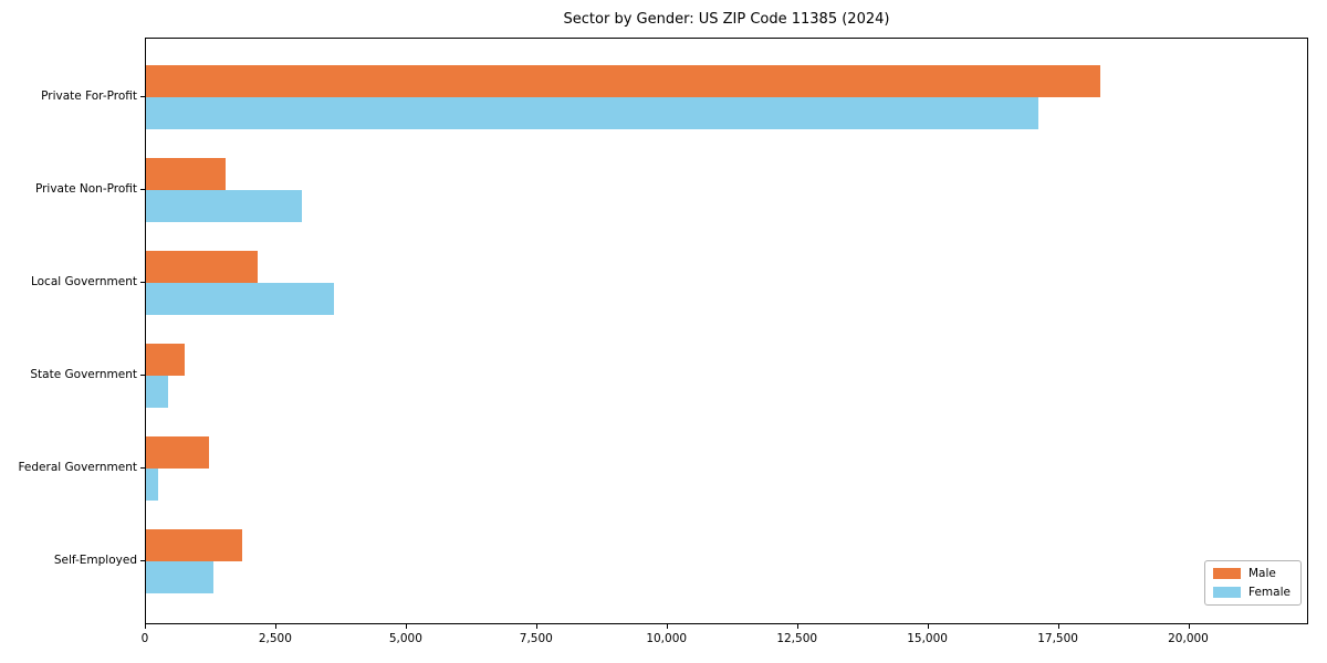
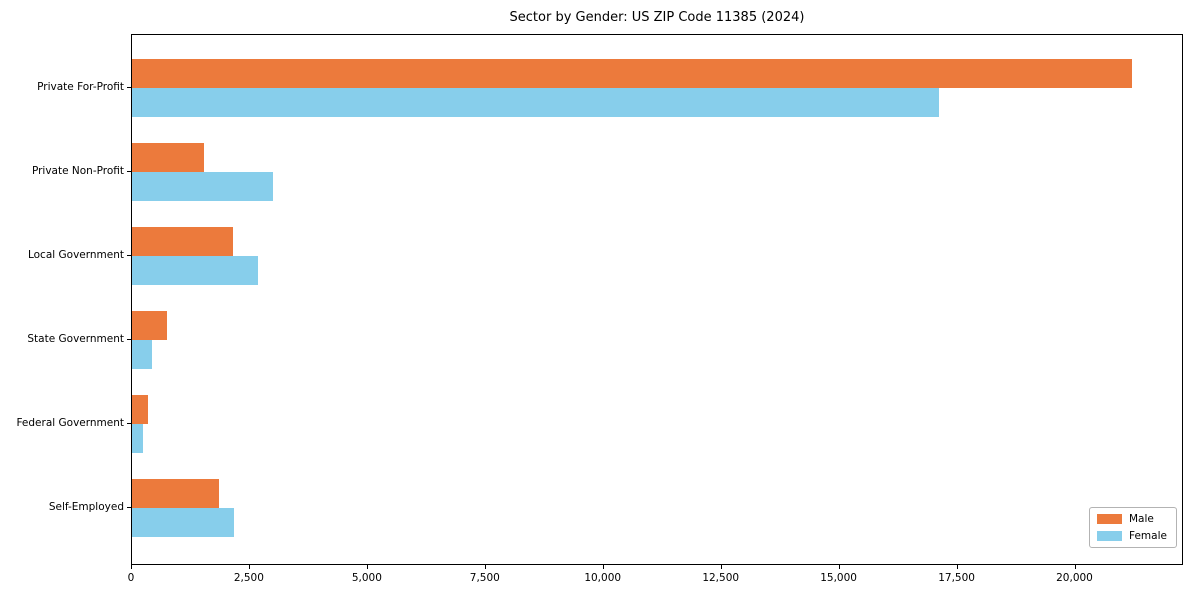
Male/Private For-Profit: 18300 -> 21200
Female/Local Government: 3600 -> 2700
Male/Federal Government: 1200 -> 300
Female/Self-Employed: 1300 -> 2200
